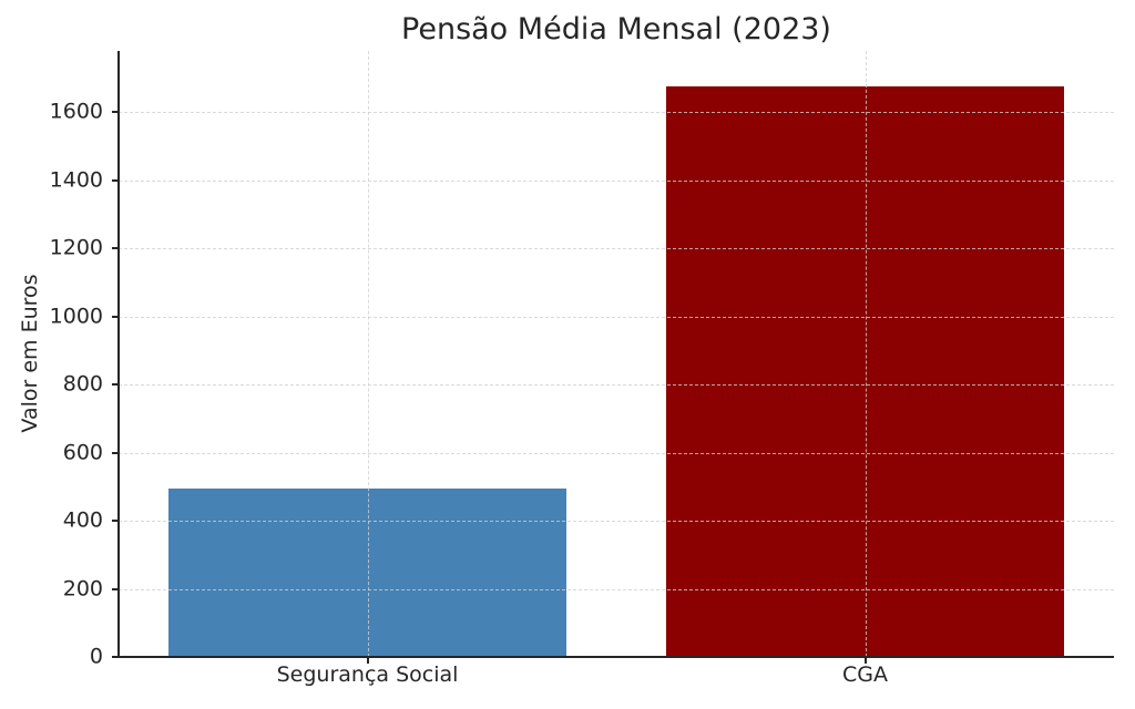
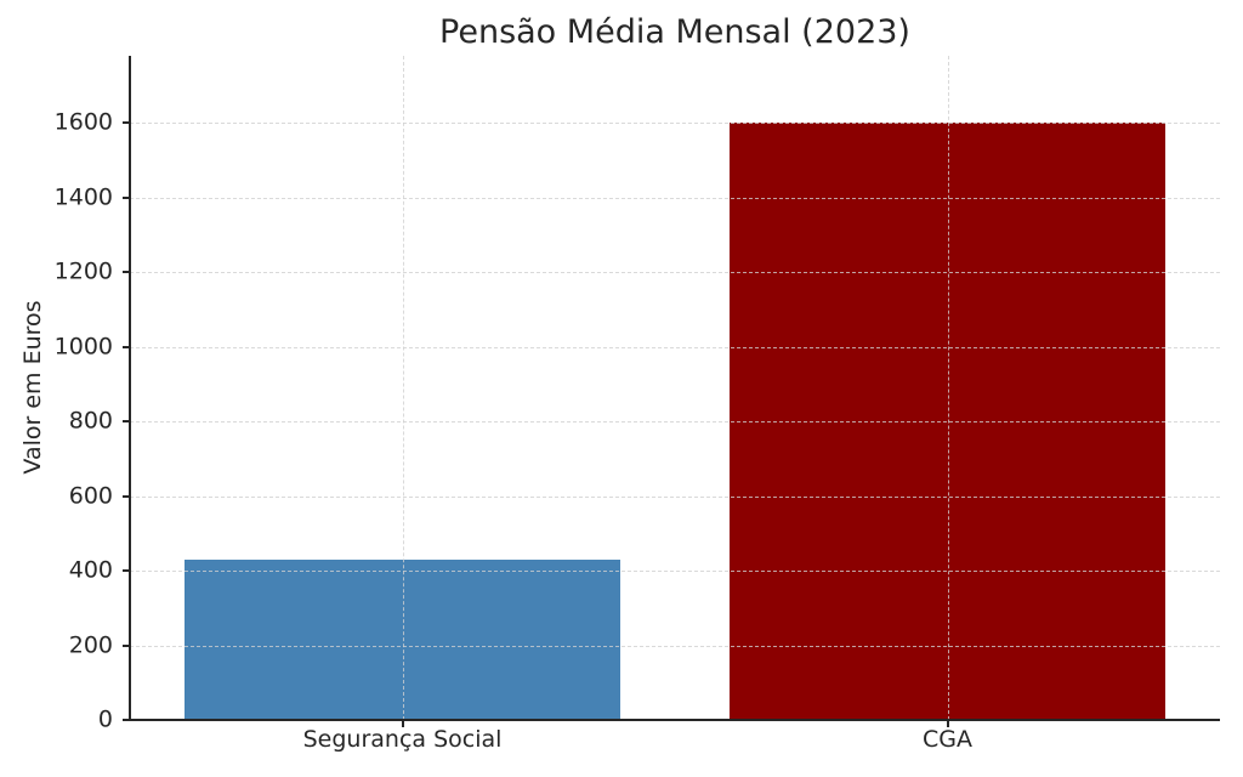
Segurança Social: 500 -> 430
CGA: 1680 -> 1600
